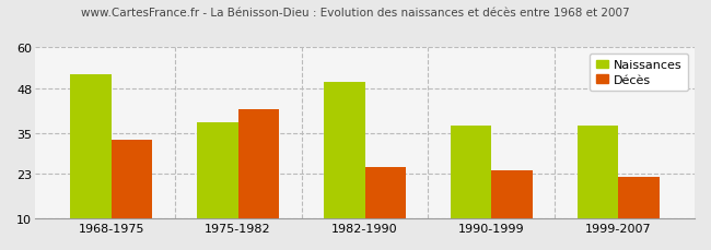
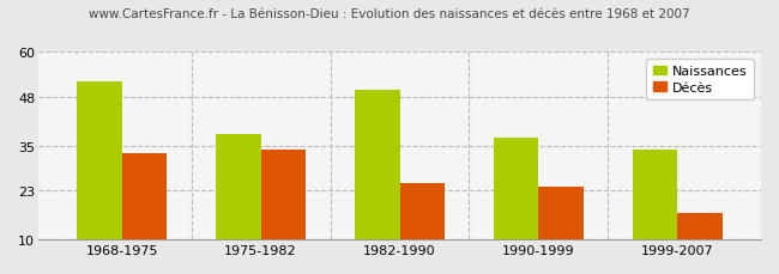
Décès/1975-1982: 42 -> 34
Naissances/1999-2007: 37 -> 34
Décès/1999-2007: 22 -> 17
